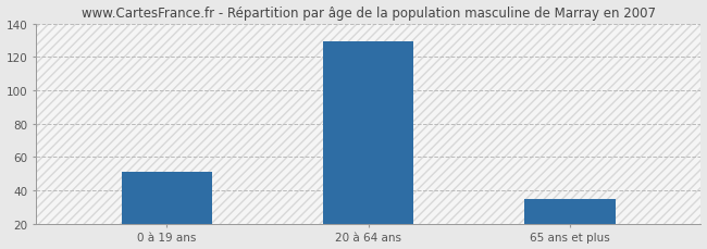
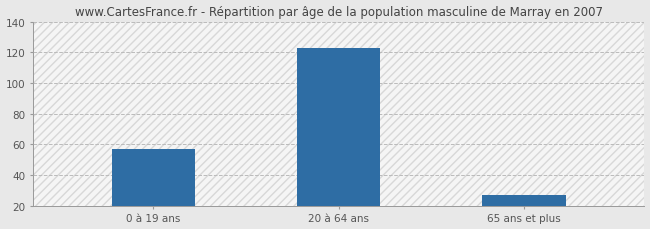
0 à 19 ans: 51 -> 57
20 à 64 ans: 129 -> 123
65 ans et plus: 35 -> 27
